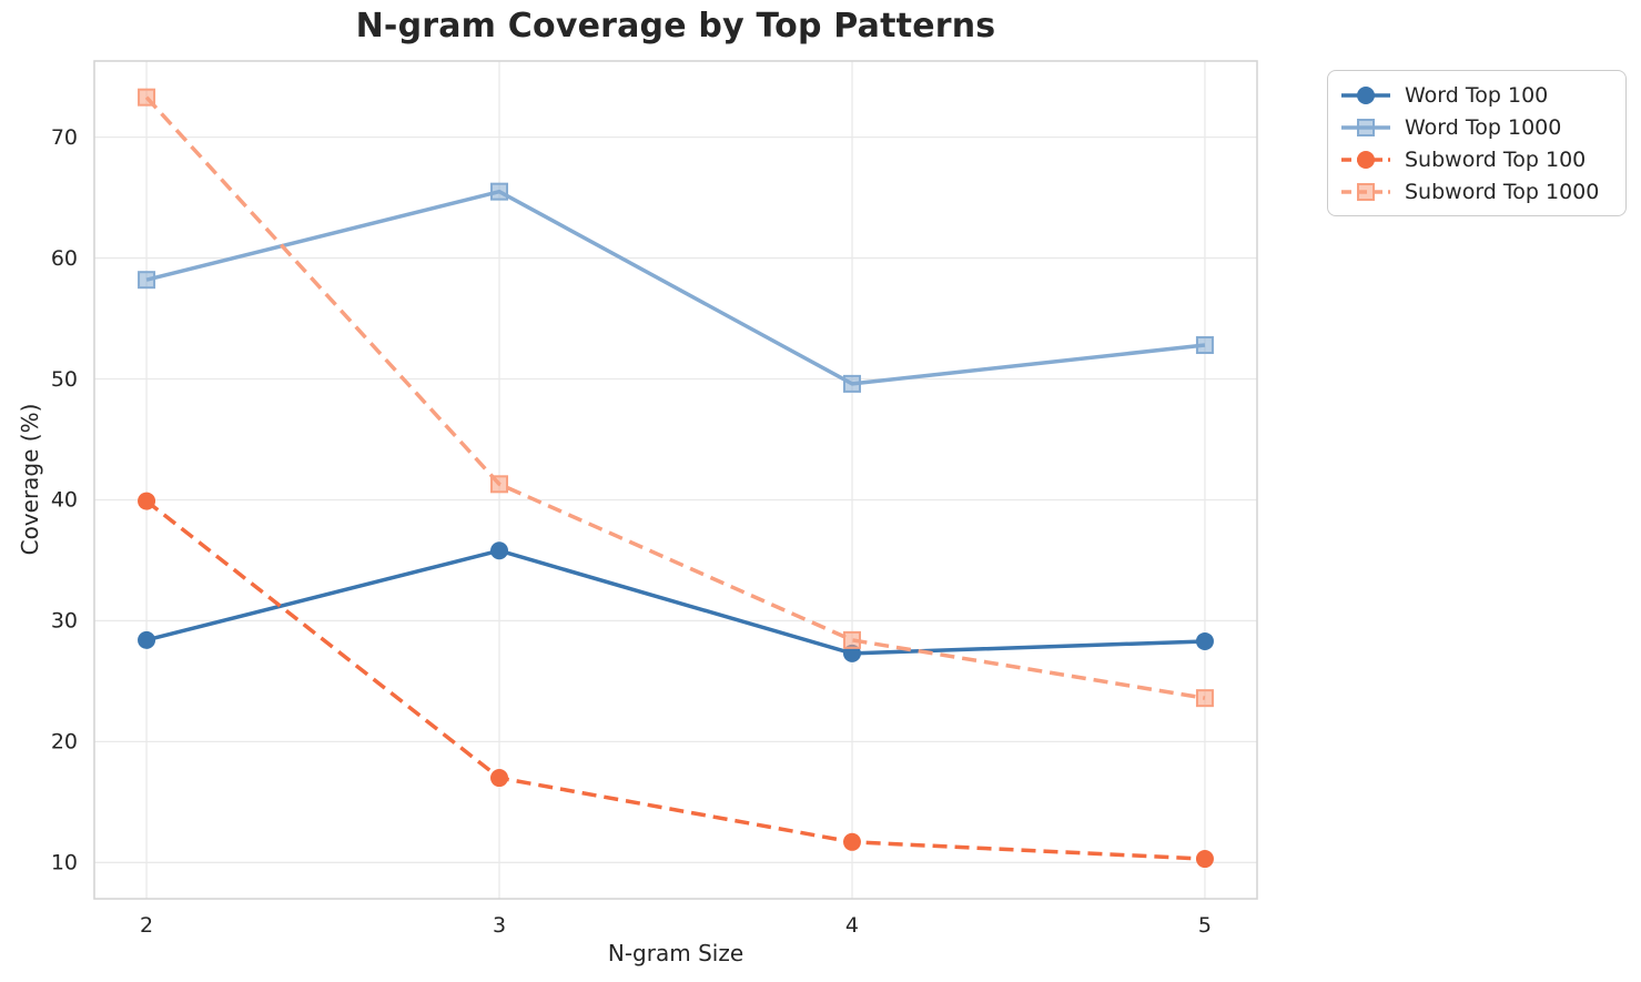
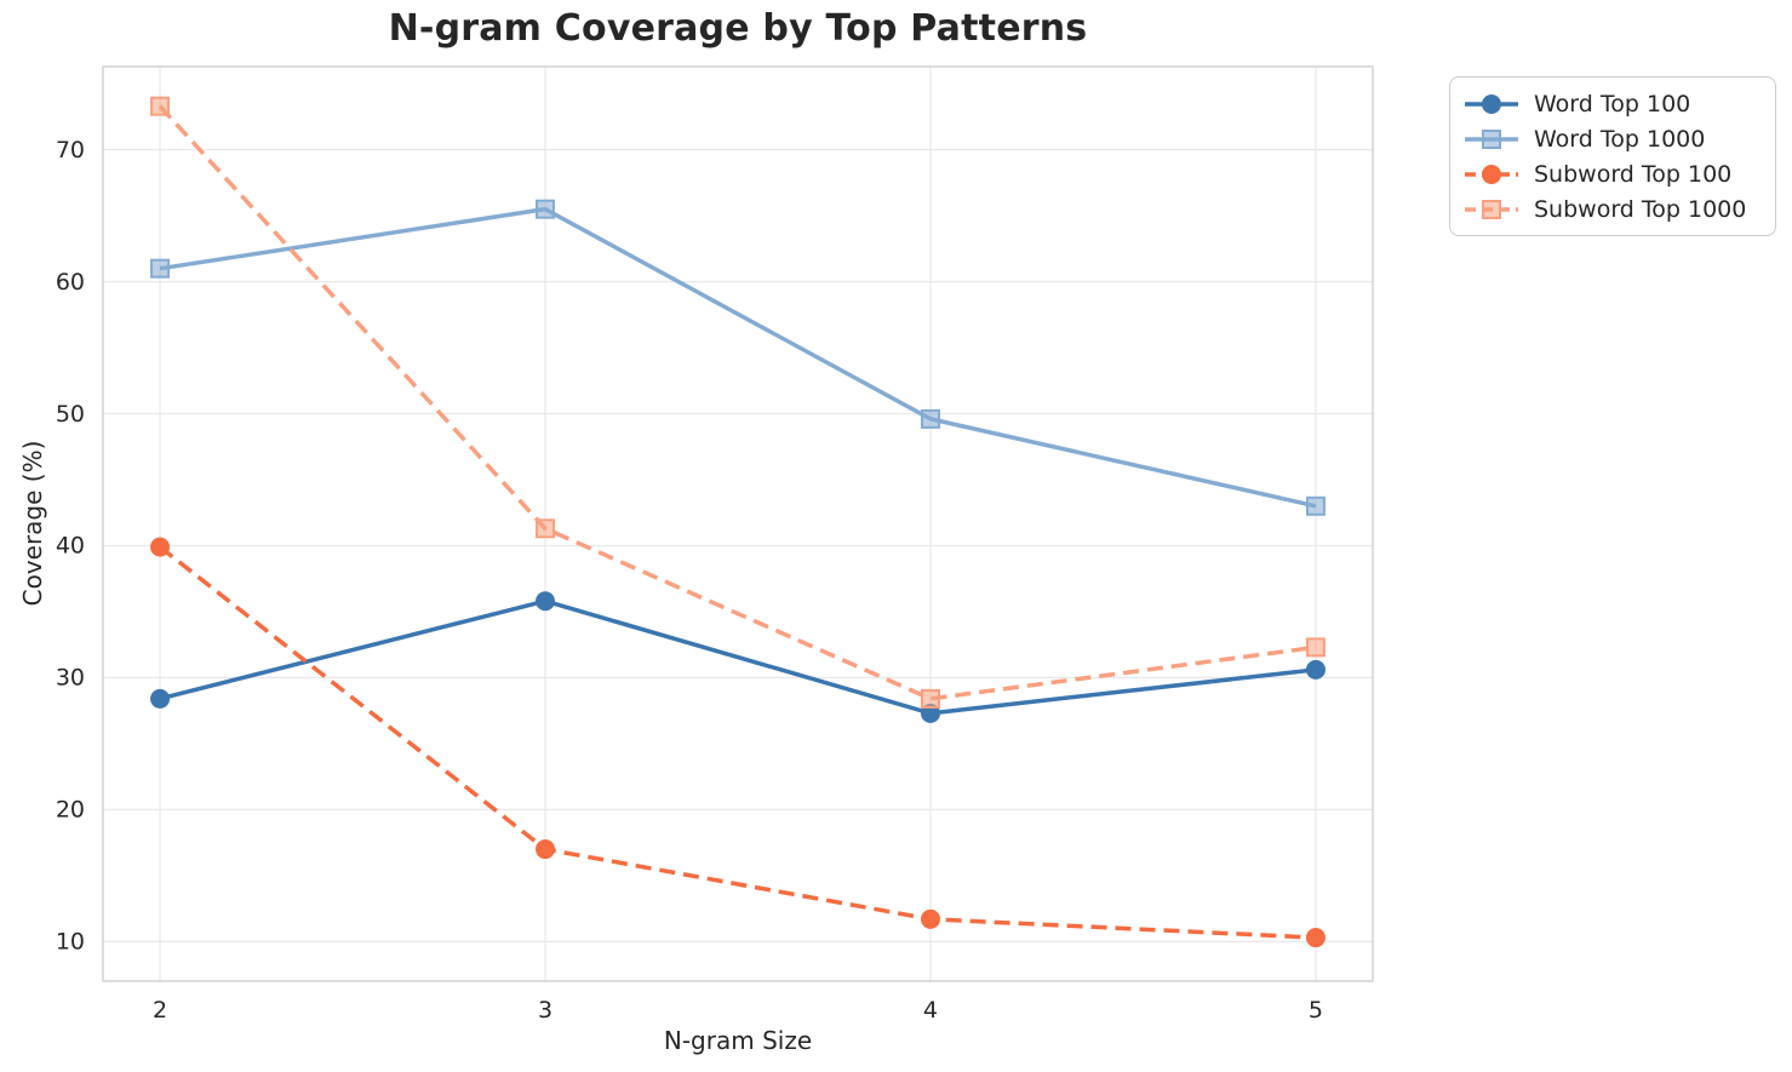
Word Top 1000/2: 58.2 -> 61.0
Word Top 100/5: 28.3 -> 30.6
Word Top 1000/5: 52.8 -> 43.0
Subword Top 1000/5: 23.6 -> 32.3
